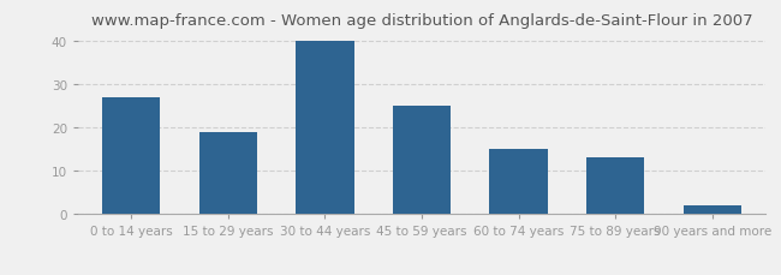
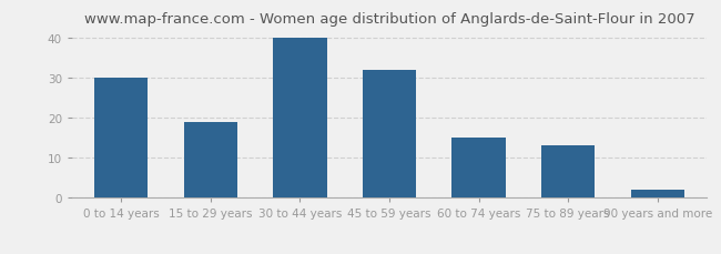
0 to 14 years: 27 -> 30
45 to 59 years: 25 -> 32
